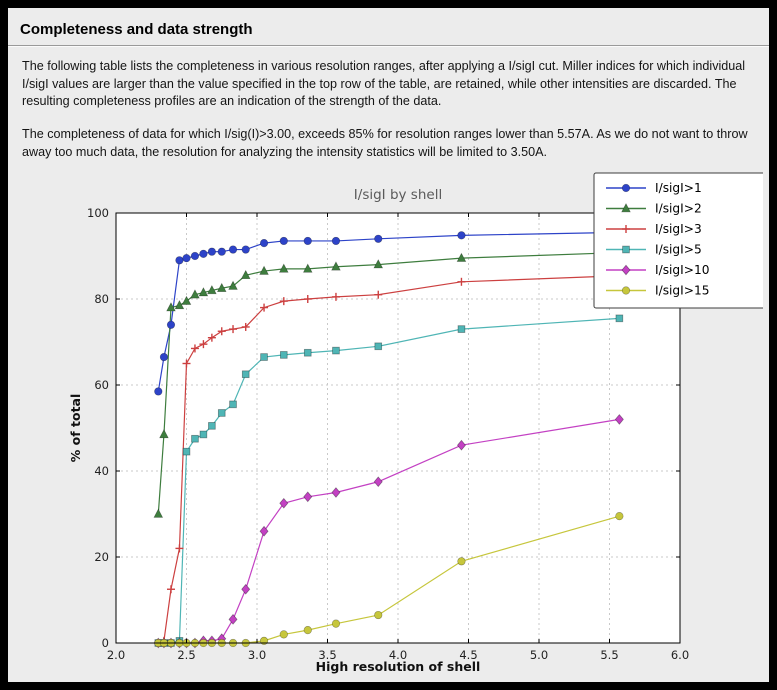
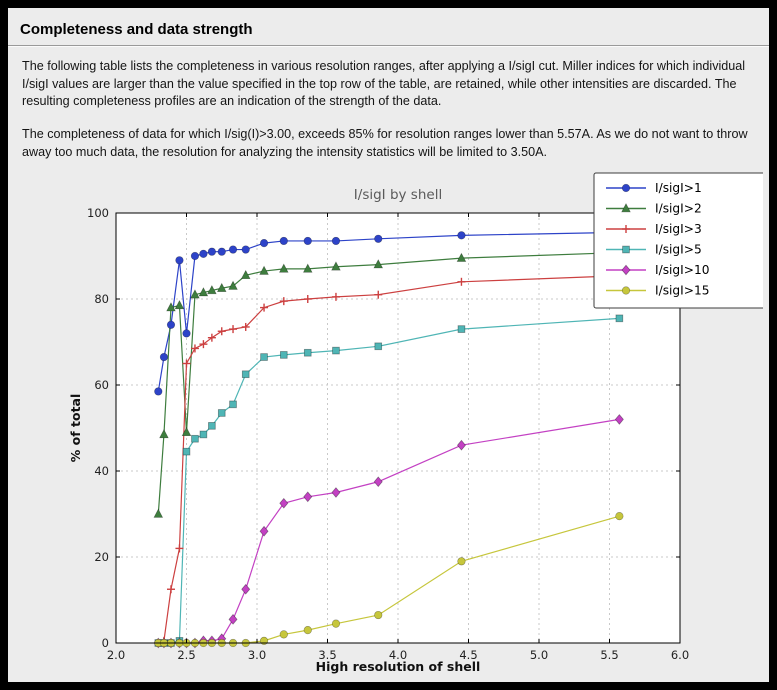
I/sigI>1/2.5: 90 -> 72
I/sigI>2/2.5: 80 -> 49
